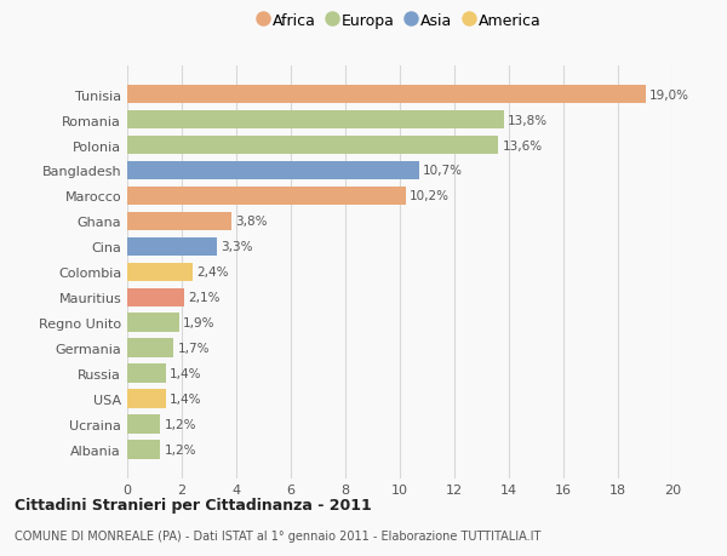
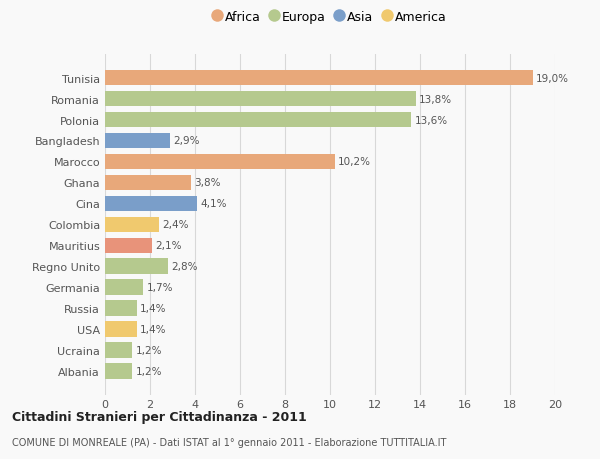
Bangladesh: 10,7% -> 2,9%
Cina: 3,3% -> 4,1%
Regno Unito: 1,9% -> 2,8%
